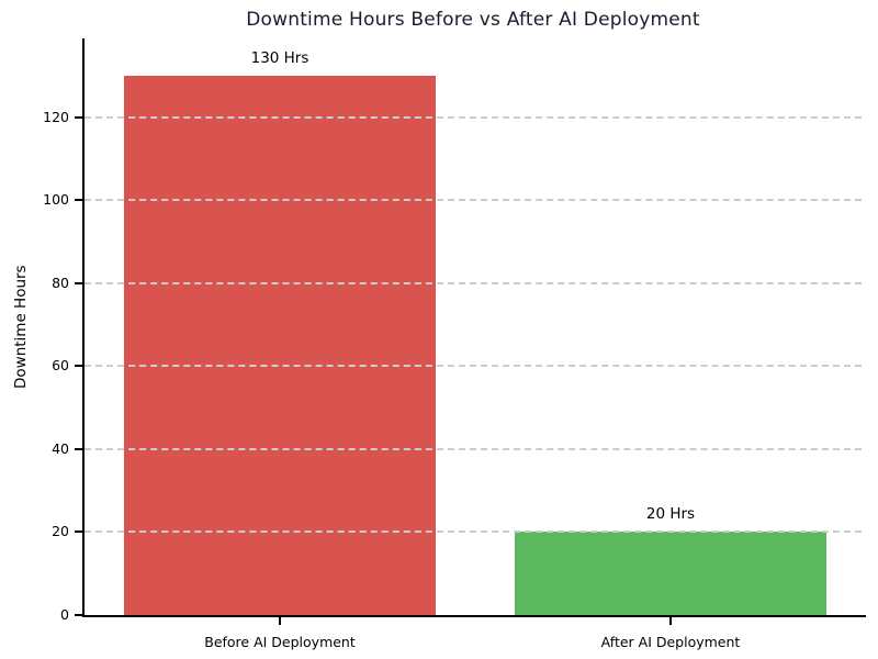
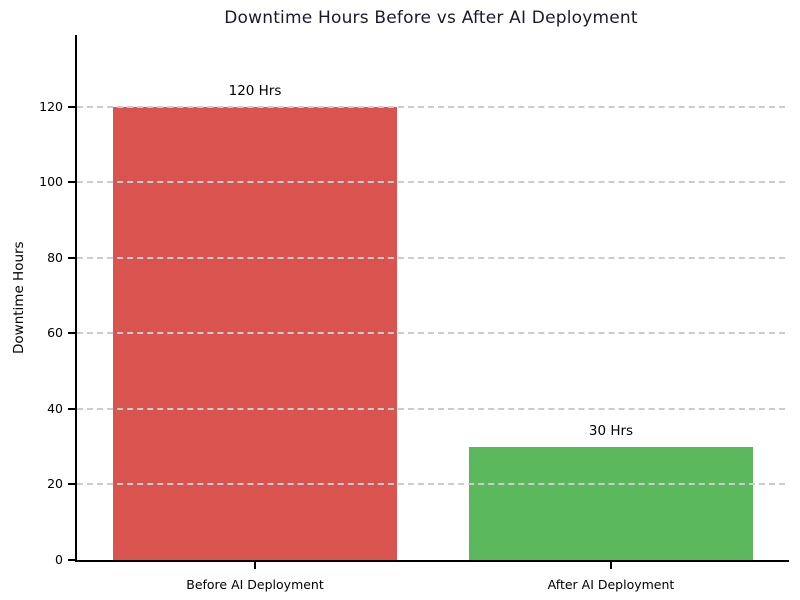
Before AI Deployment: 130 -> 120
After AI Deployment: 20 -> 30
